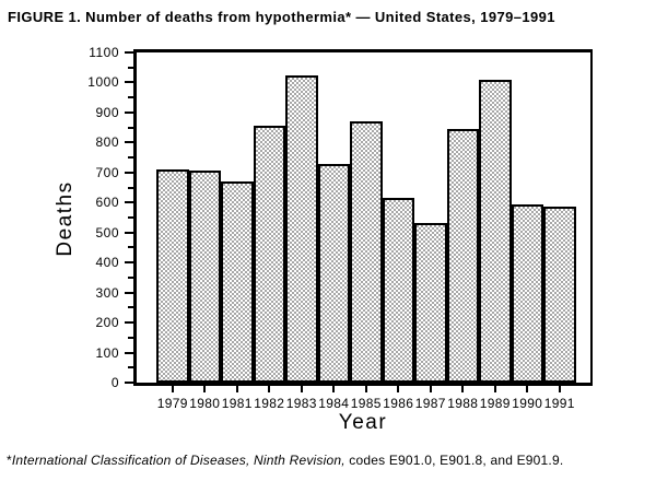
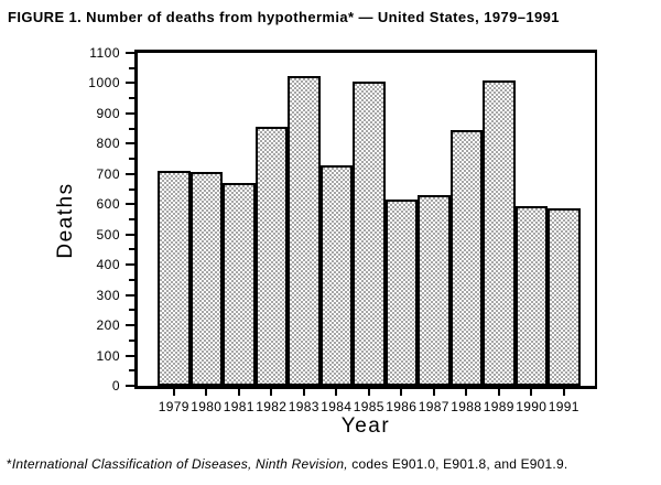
1985: 870 -> 1000
1987: 530 -> 630
